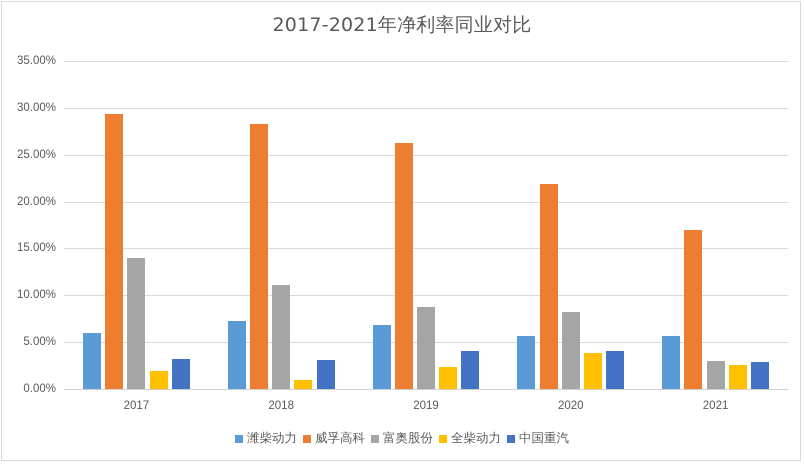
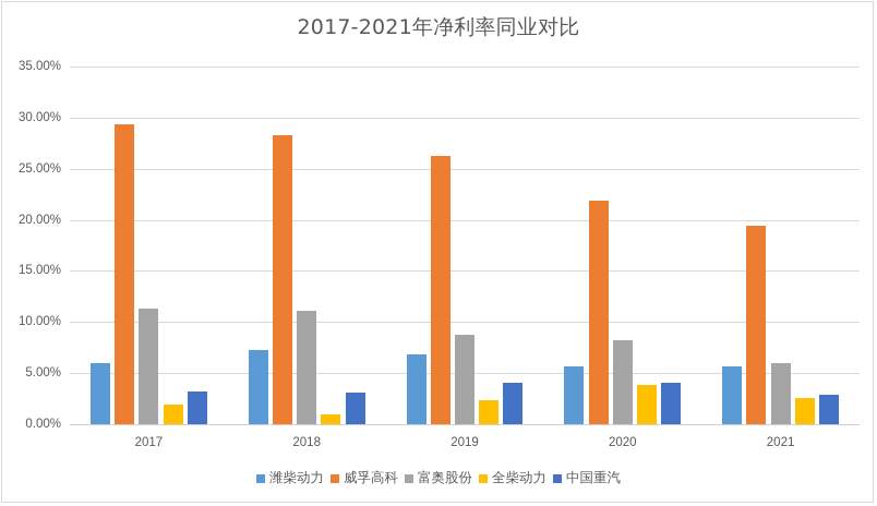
富奥股份/2017: 14% -> 11%
威孚高科/2021: 17% -> 19%
富奥股份/2021: 3% -> 6%
